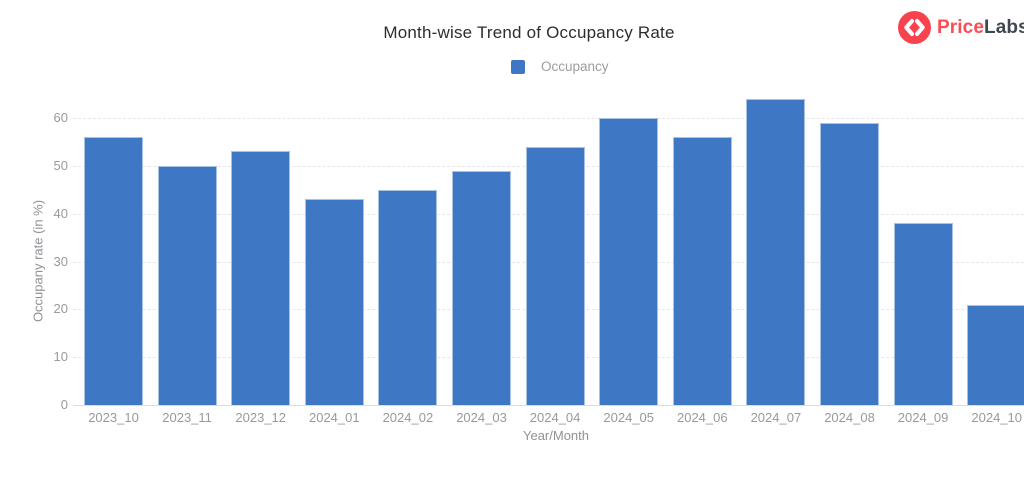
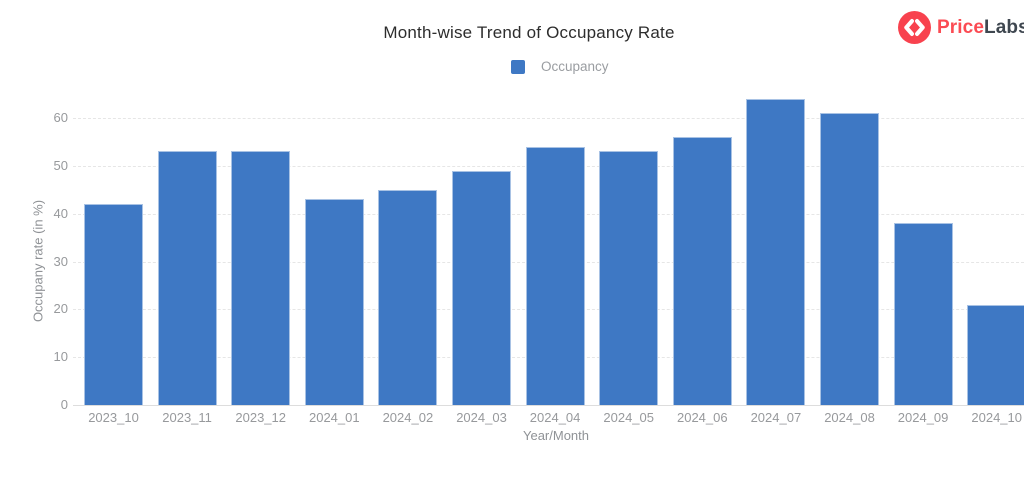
2023_10: 56 -> 42
2023_11: 50 -> 53
2024_05: 60 -> 53
2024_08: 59 -> 61
